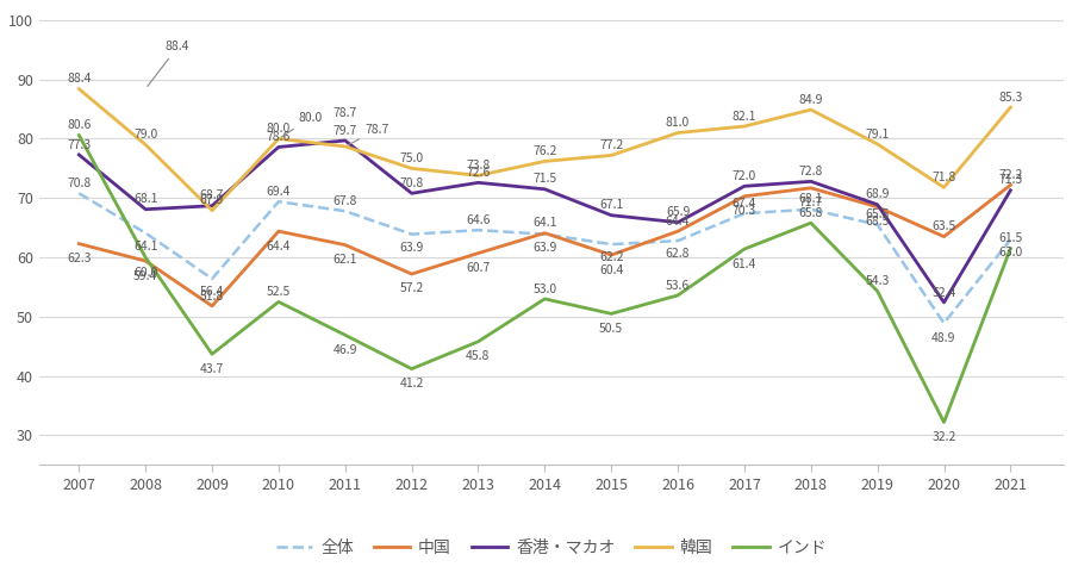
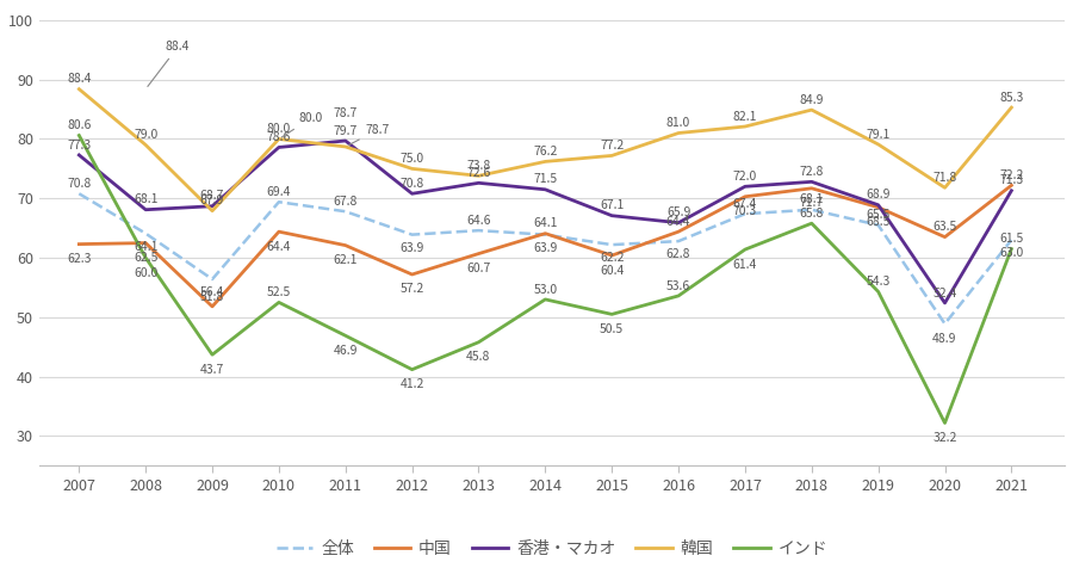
中国/2008: 59.4 -> 62.5
